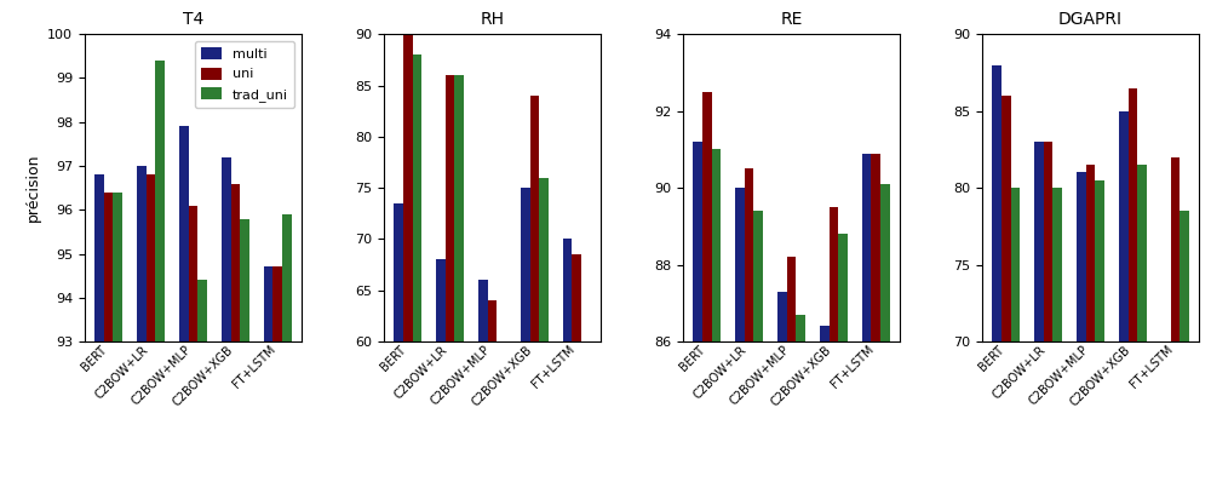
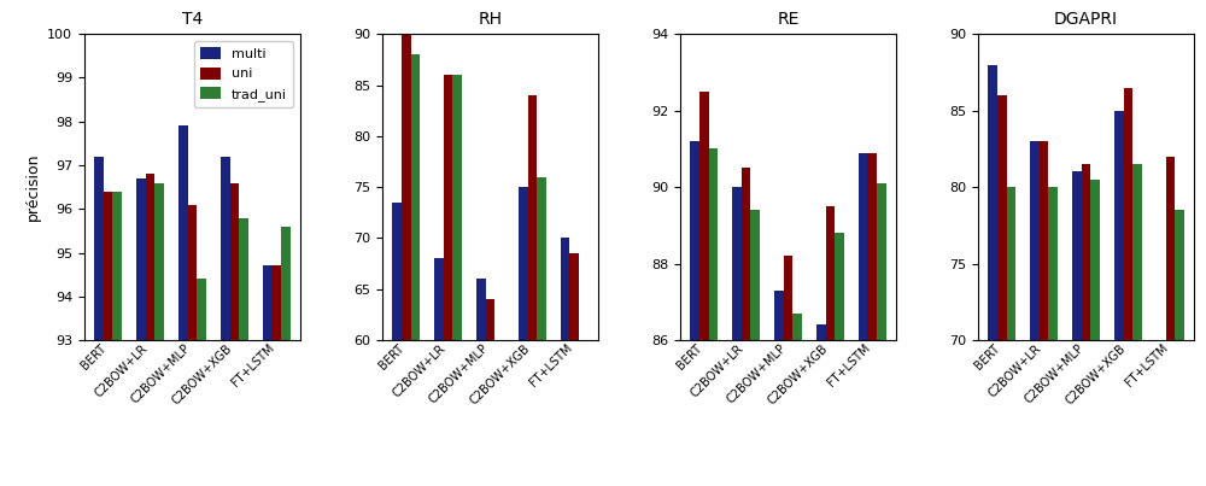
T4/multi/BERT: 96.8 -> 97.2
T4/multi/C2BOW+LR: 97.0 -> 96.7
T4/trad_uni/C2BOW+LR: 99.4 -> 96.6
T4/trad_uni/FT+LSTM: 95.9 -> 95.6
